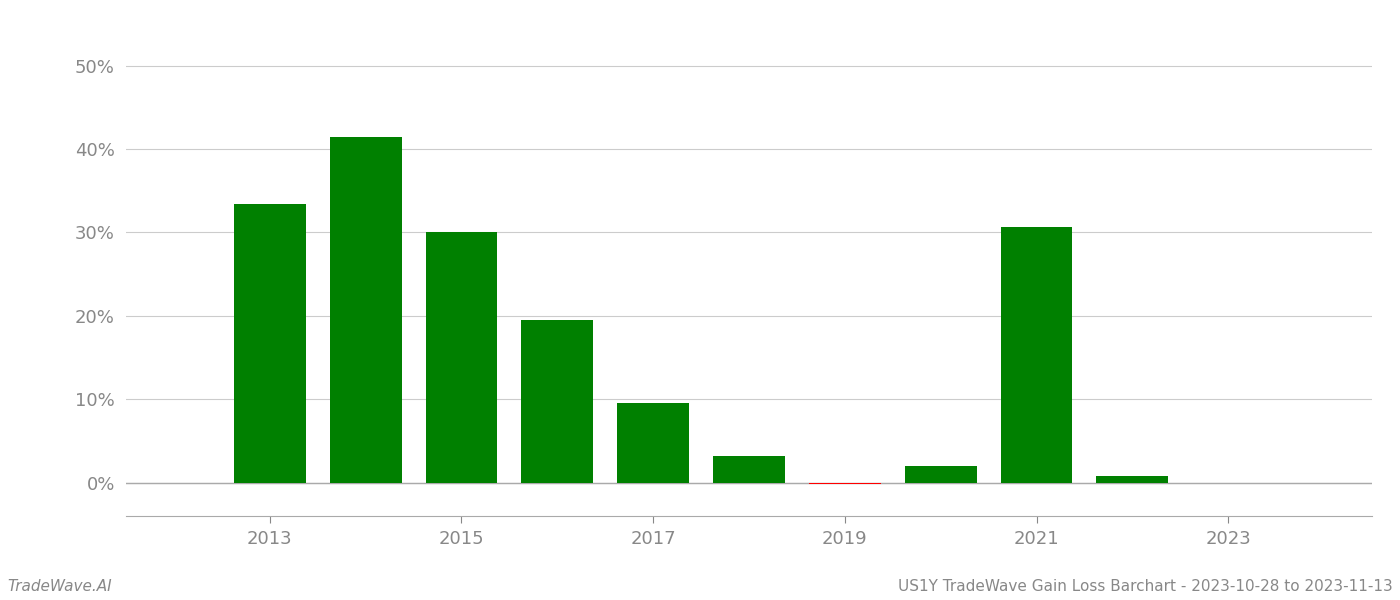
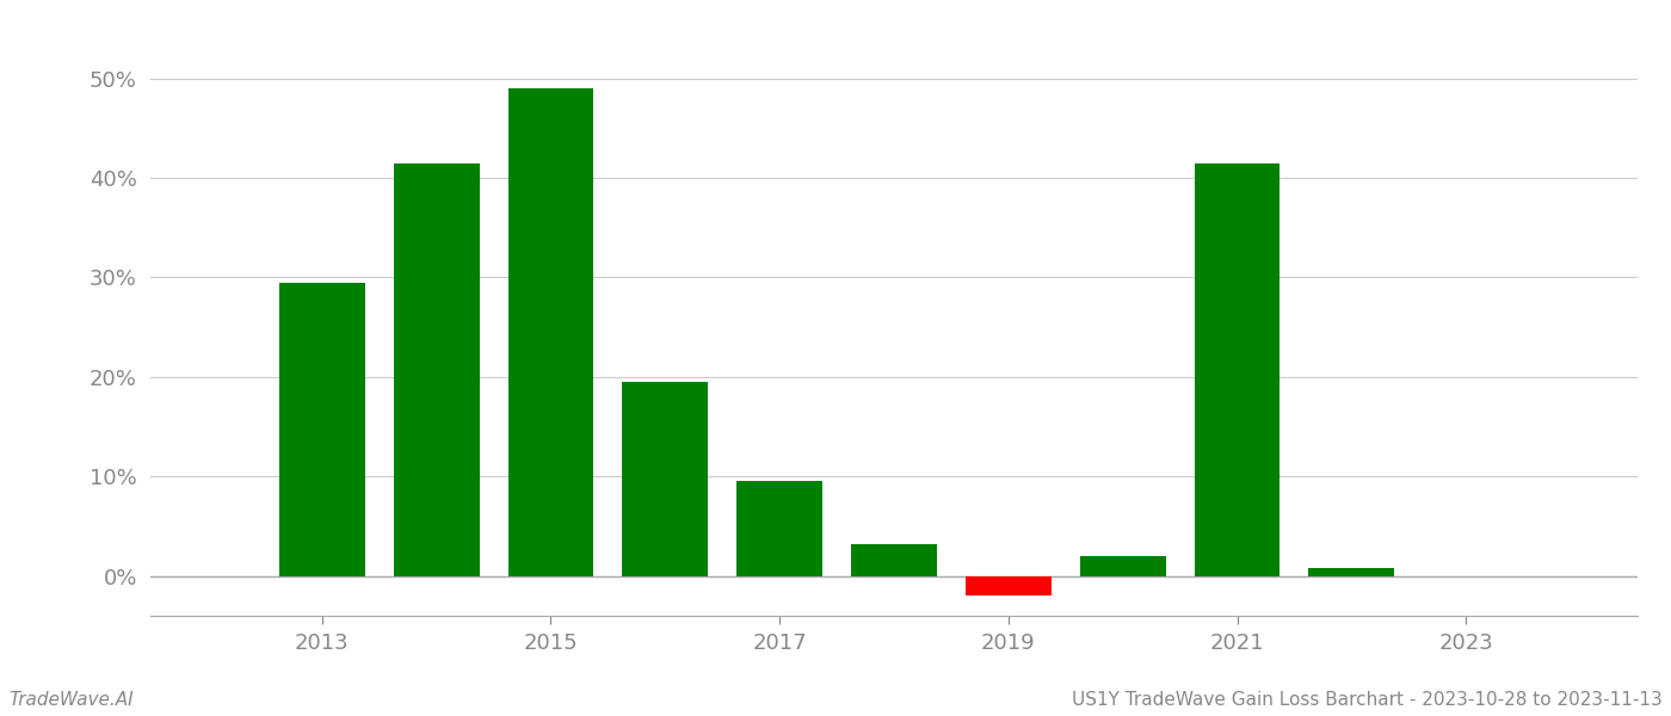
2013: 33.4% -> 29.5%
2015: 30.0% -> 49.0%
2019: -0.2% -> -2.0%
2021: 30.6% -> 41.5%
